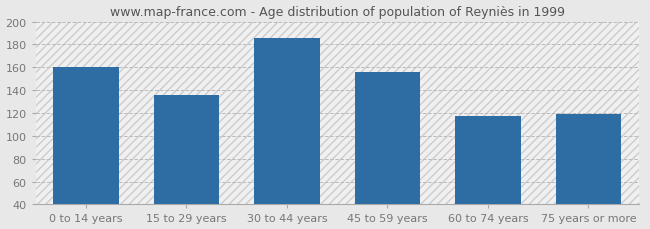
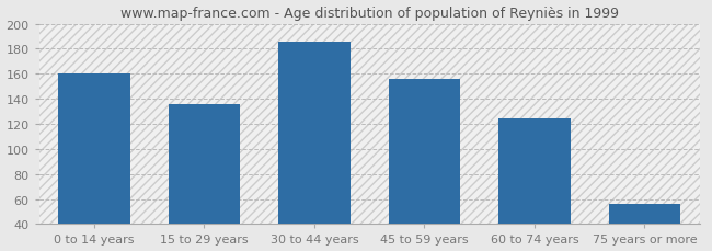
60 to 74 years: 117 -> 124
75 years or more: 119 -> 56
